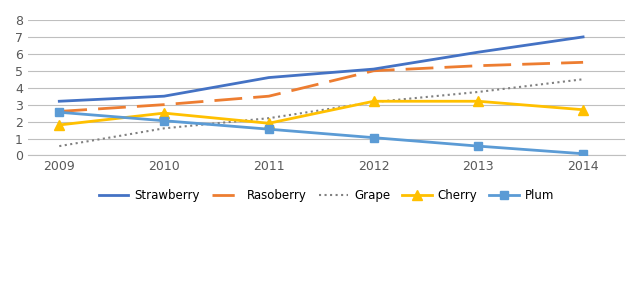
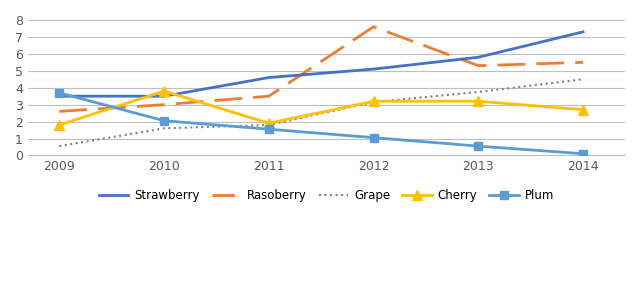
Strawberry/2009: 3.2 -> 3.5
Plum/2009: 2.5 -> 3.7
Cherry/2010: 2.5 -> 3.8
Grape/2011: 2.2 -> 1.8
Rasoberry/2012: 5.0 -> 7.6
Strawberry/2013: 6.1 -> 5.8
Strawberry/2014: 7.0 -> 7.3
